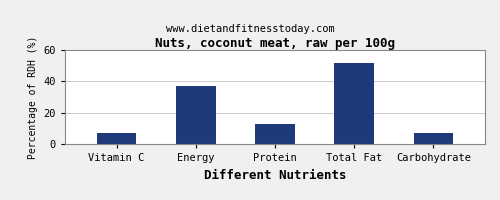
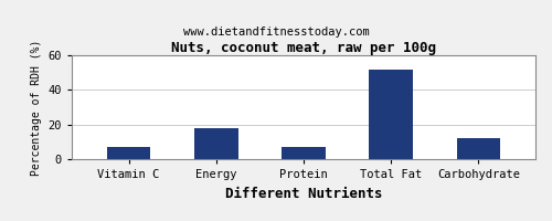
Energy: 37 -> 18
Protein: 13 -> 7
Carbohydrate: 7 -> 12
